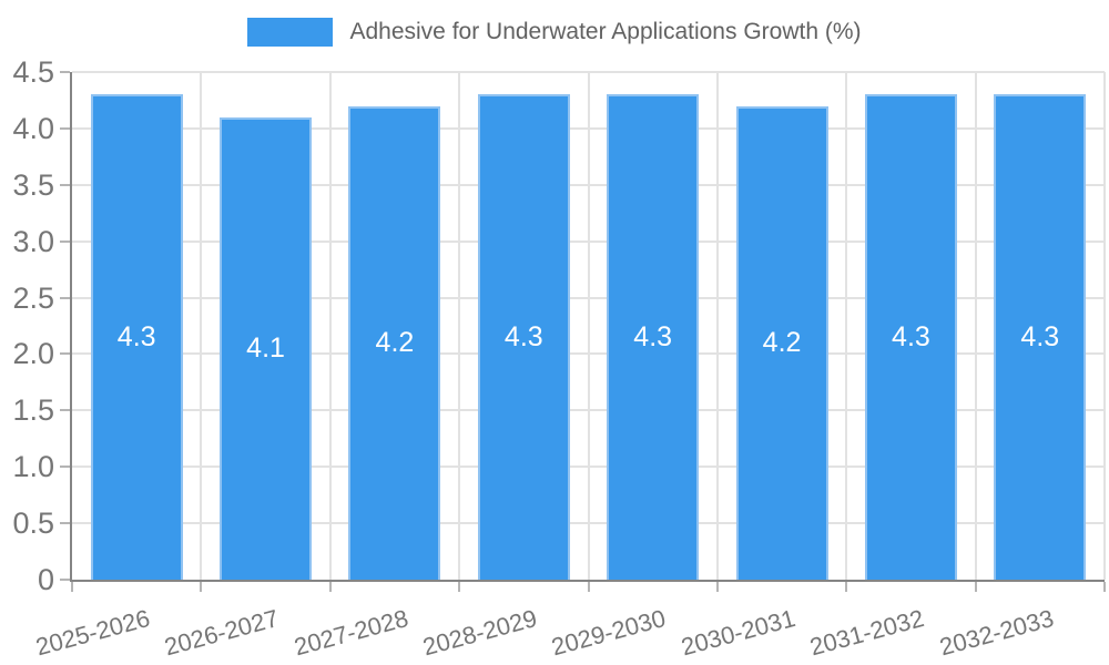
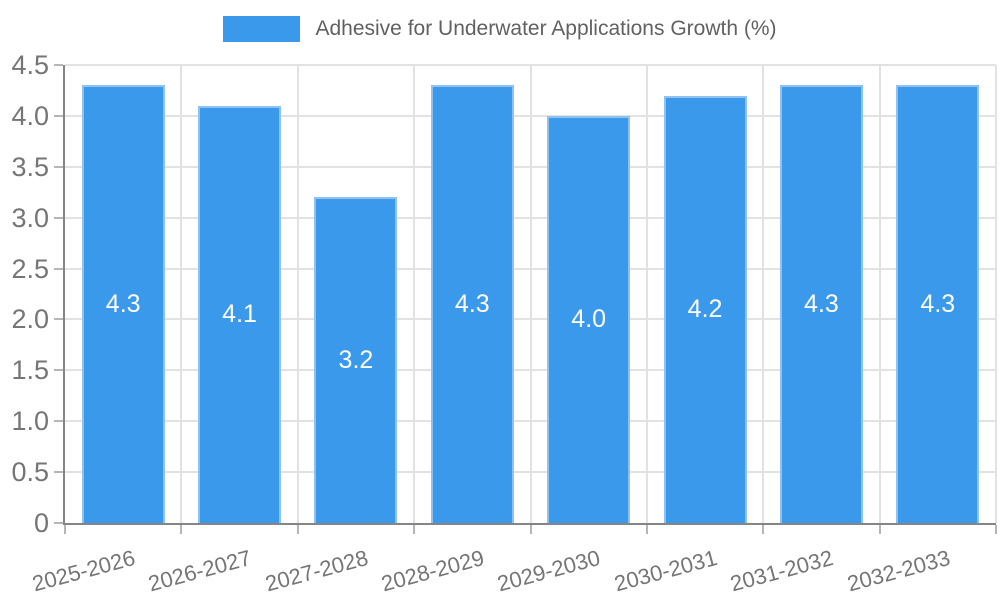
2027-2028: 4.2 -> 3.2
2029-2030: 4.3 -> 4.0
